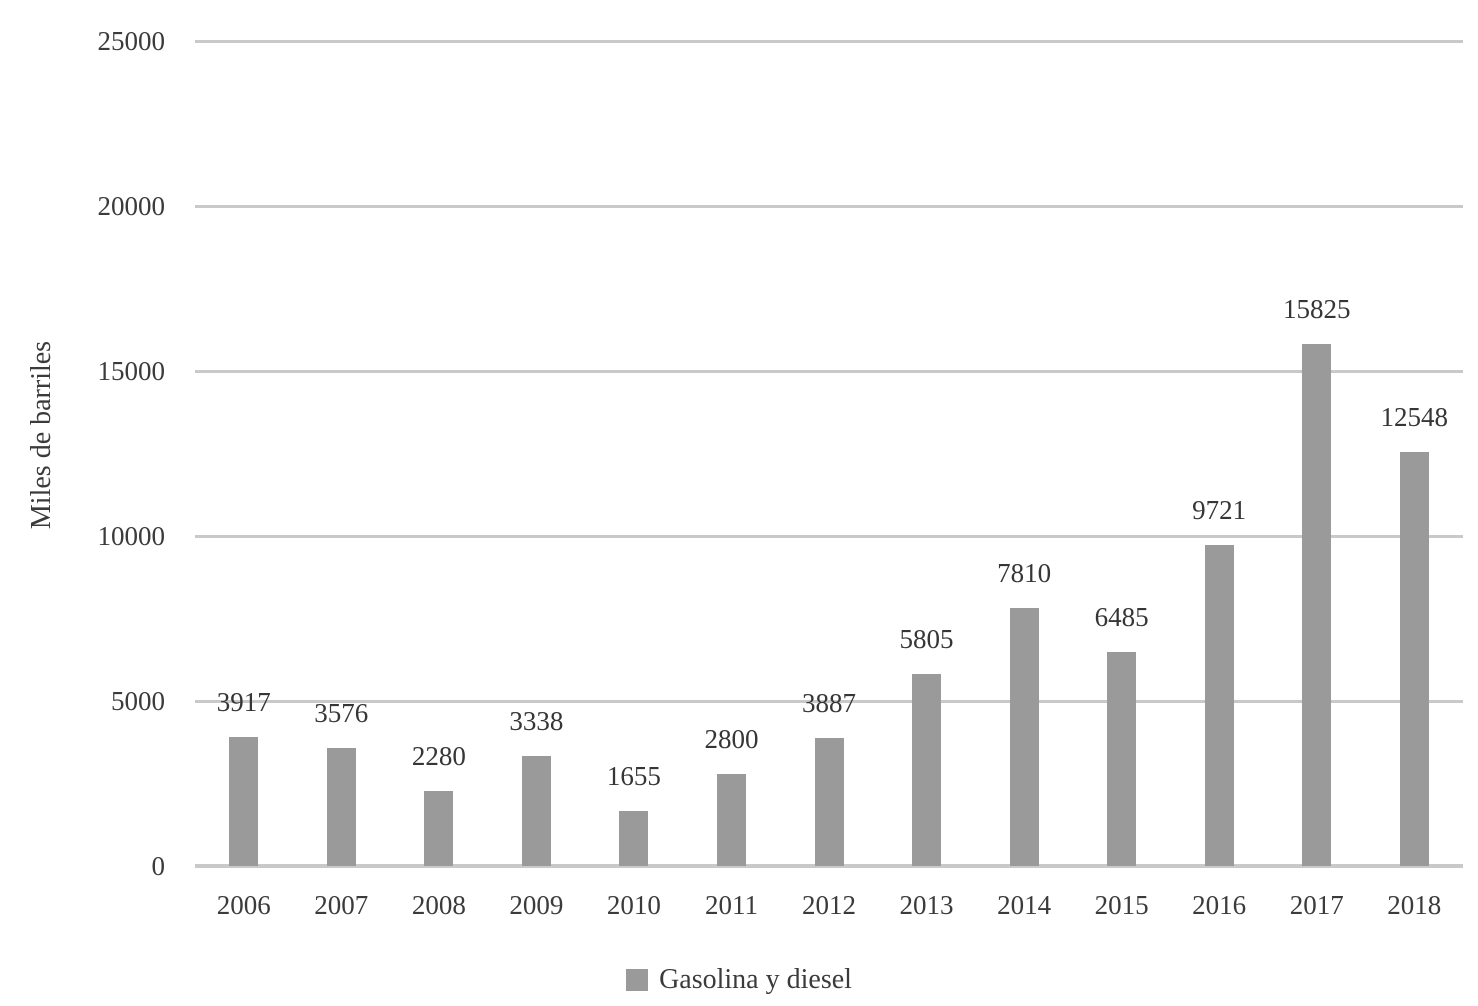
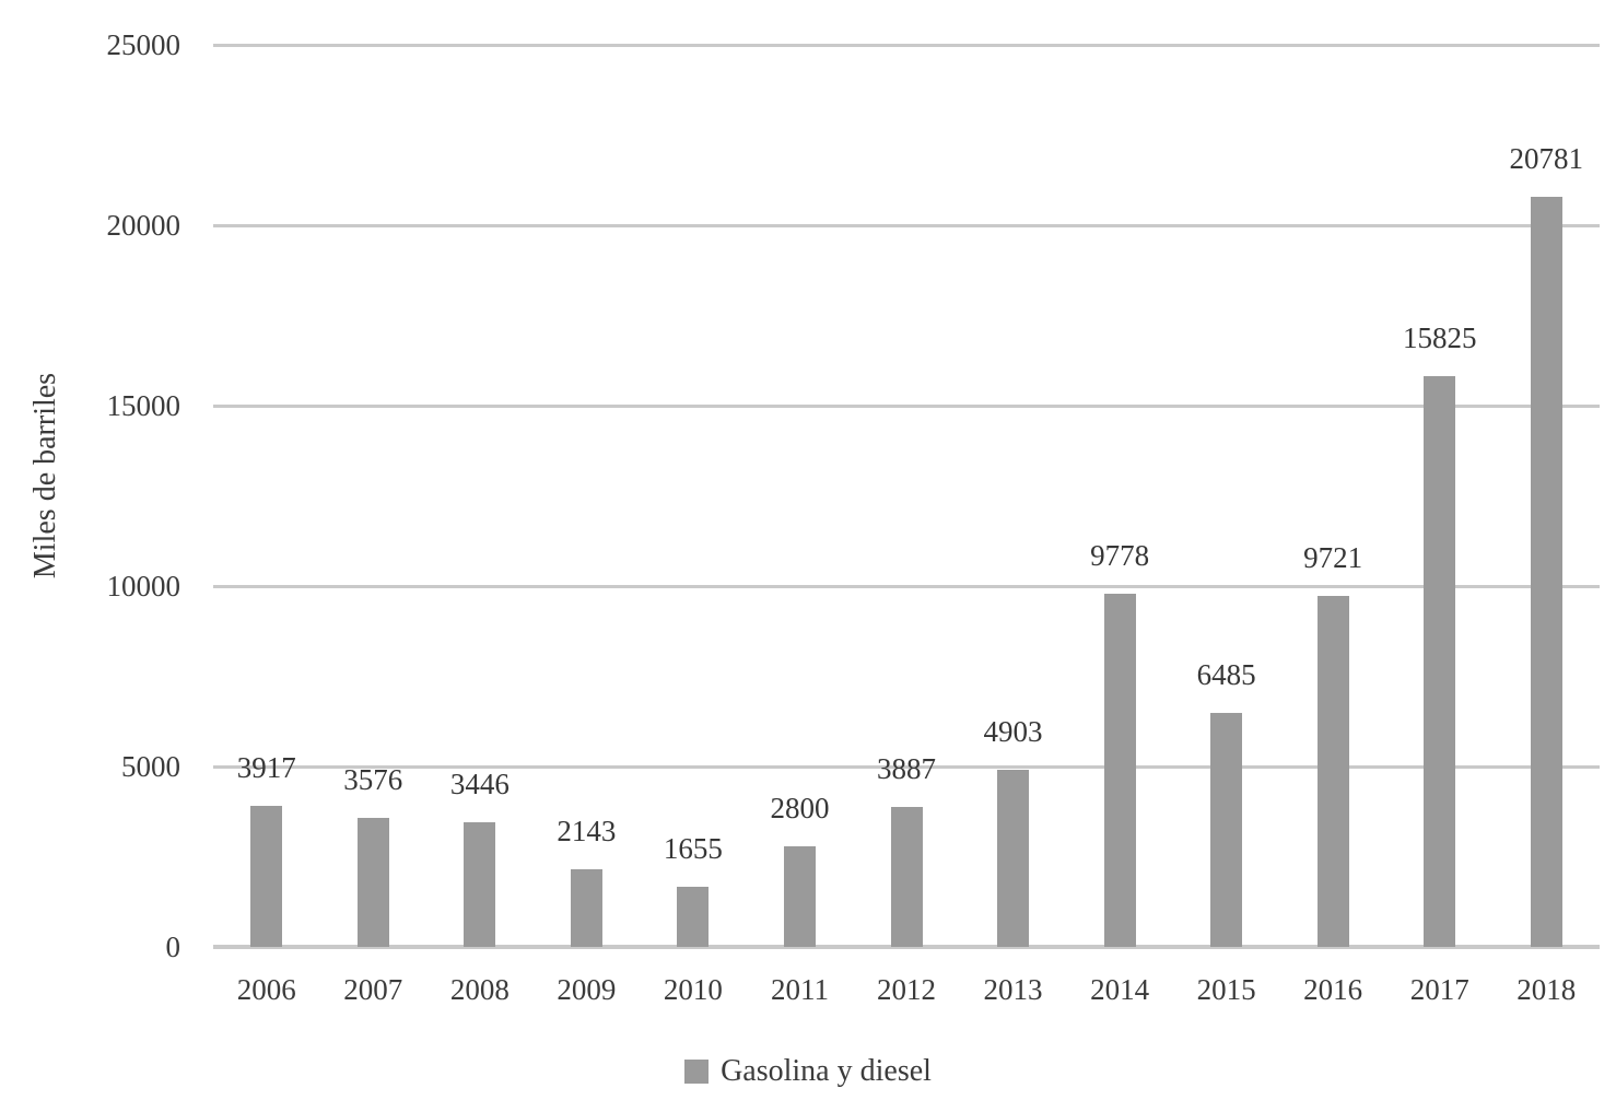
2008: 2280 -> 3446
2009: 3338 -> 2143
2013: 5805 -> 4903
2014: 7810 -> 9778
2018: 12548 -> 20781
